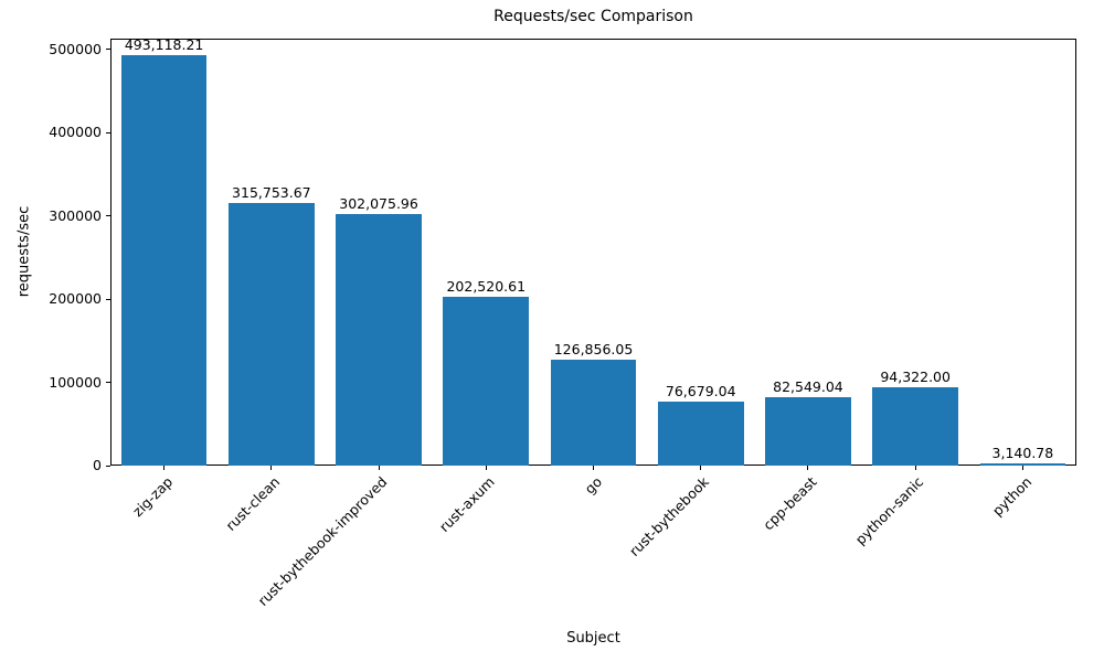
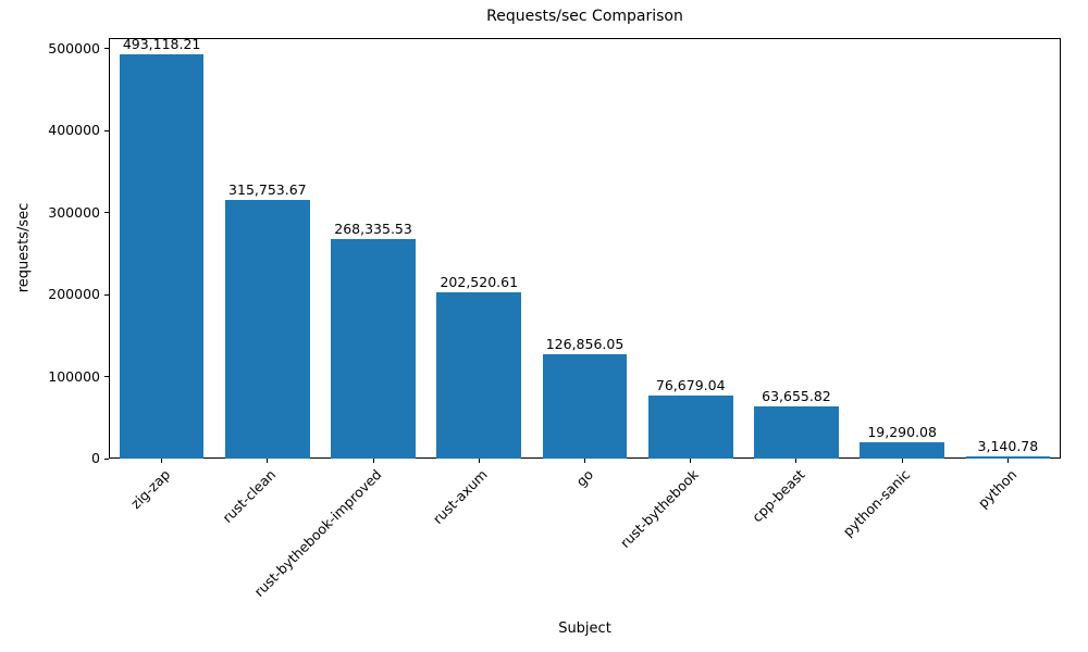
rust-bythebook-improved: 302,075.96 -> 268,335.53
cpp-beast: 82,549.04 -> 63,655.82
python-sanic: 94,322.00 -> 19,290.08
